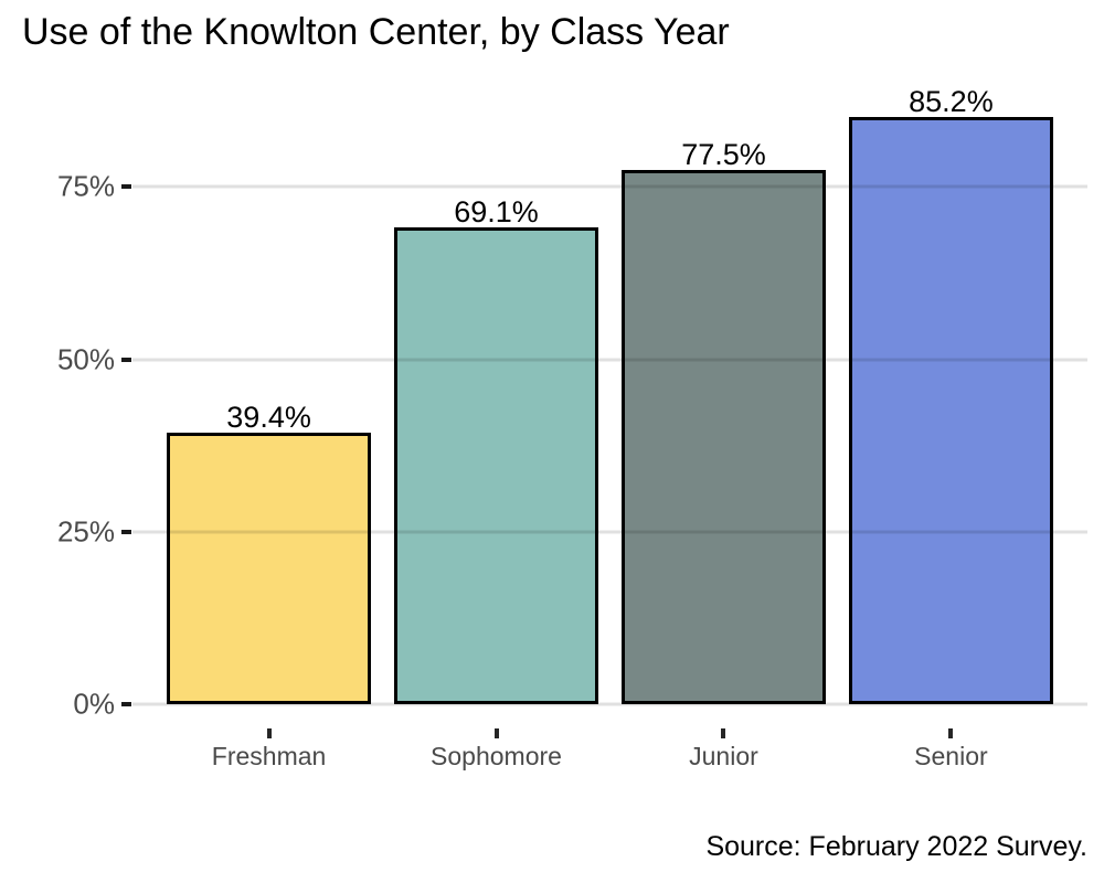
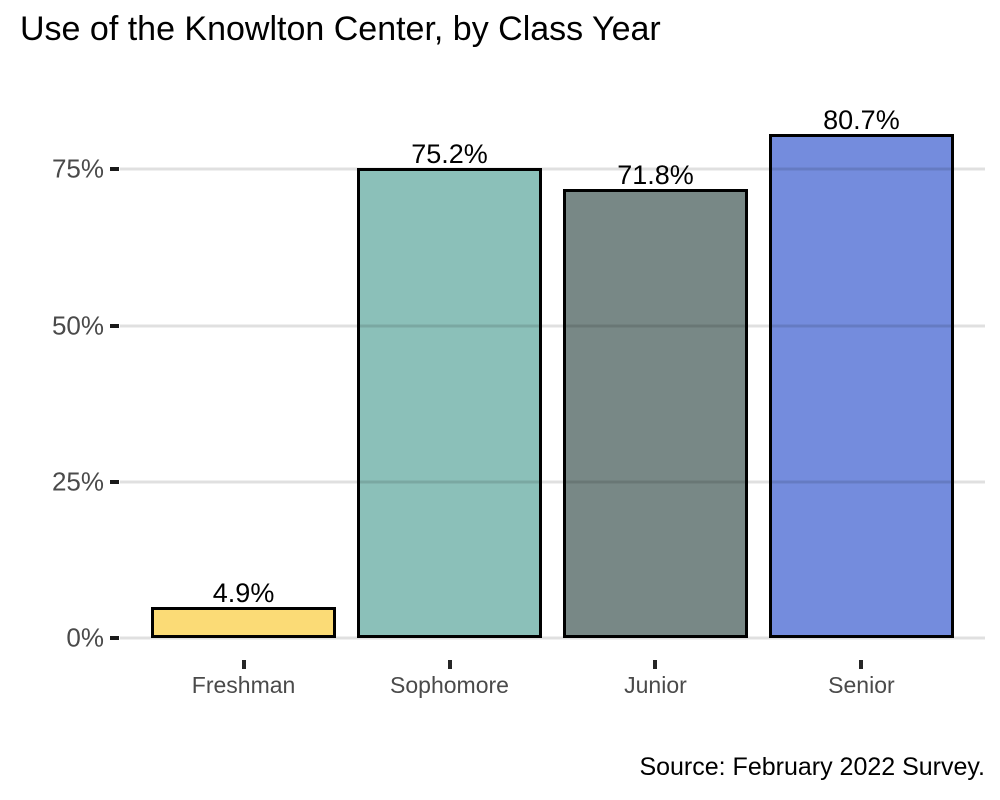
Freshman: 39.4% -> 4.9%
Sophomore: 69.1% -> 75.2%
Junior: 77.5% -> 71.8%
Senior: 85.2% -> 80.7%
